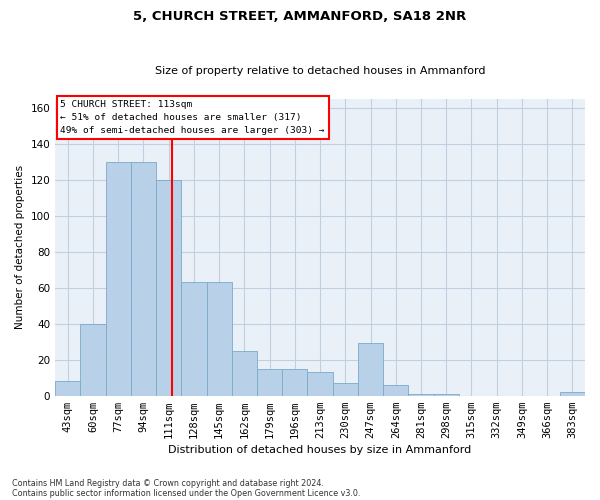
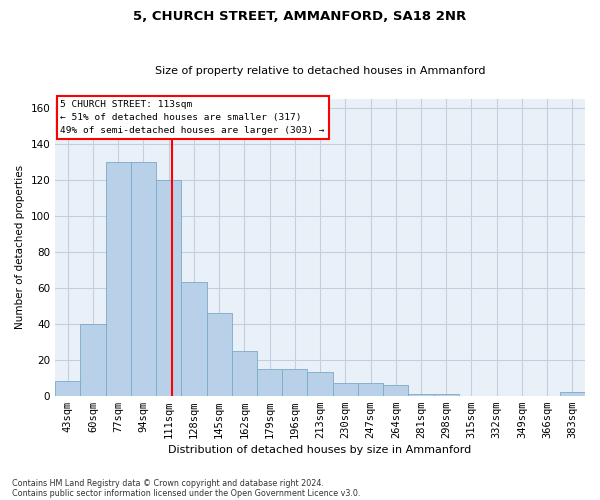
145sqm: 63 -> 46
247sqm: 29 -> 7
